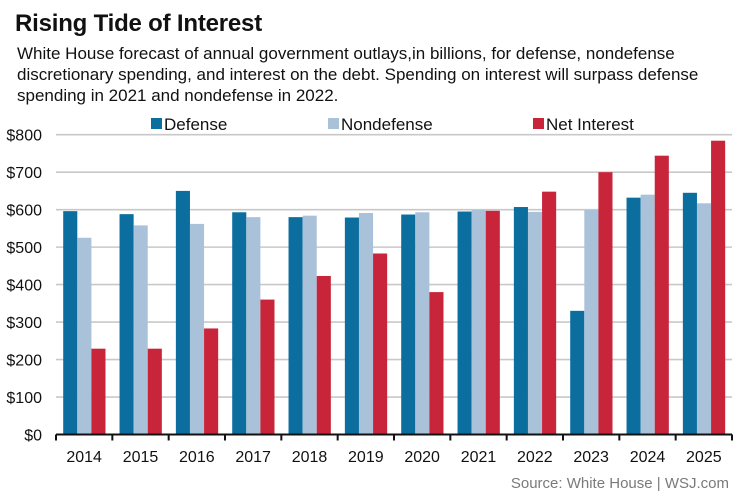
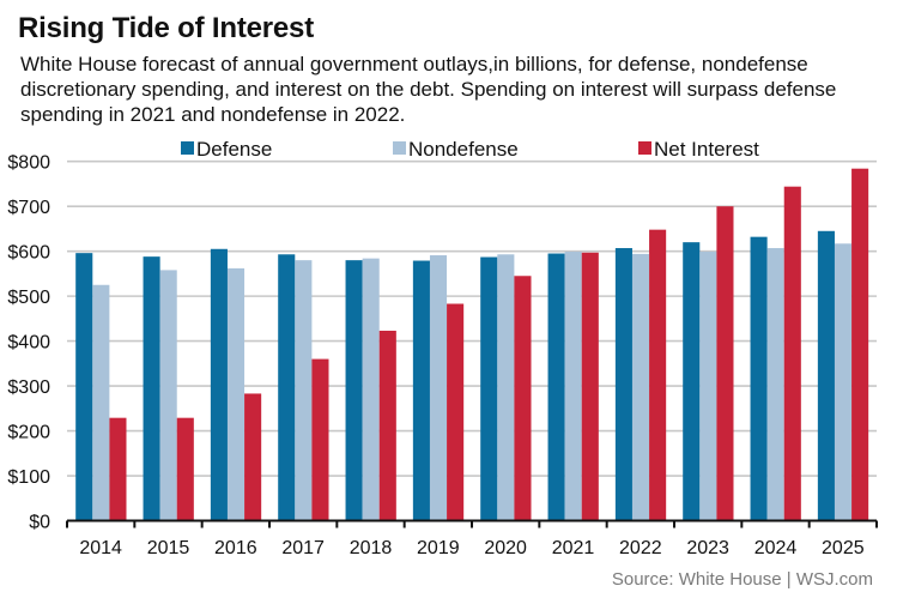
Defense/2016: $650 -> $600
Net Interest/2020: $380 -> $540
Defense/2023: $330 -> $620
Nondefense/2024: $640 -> $610
